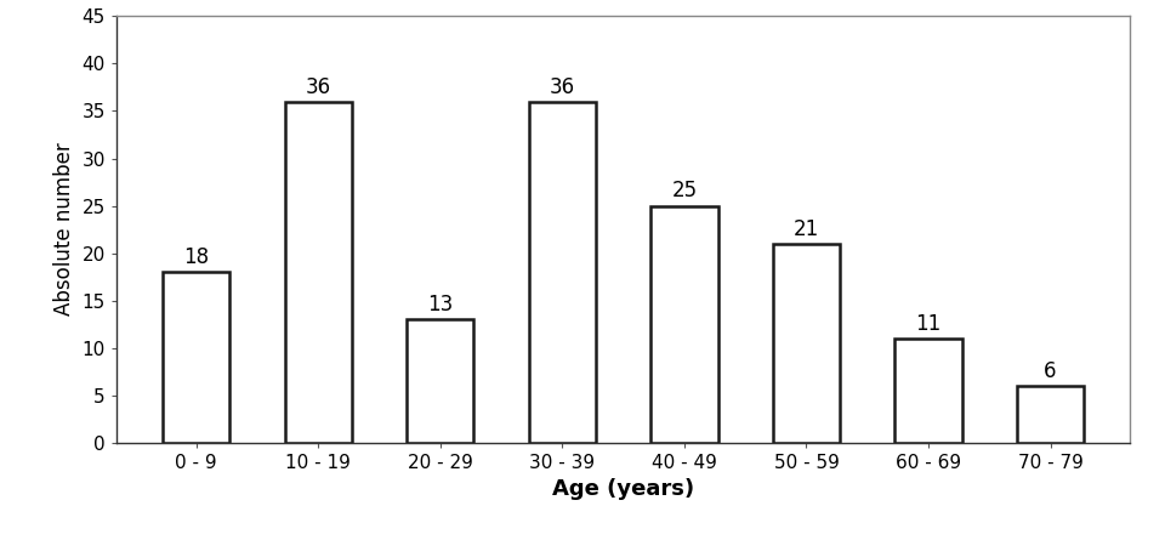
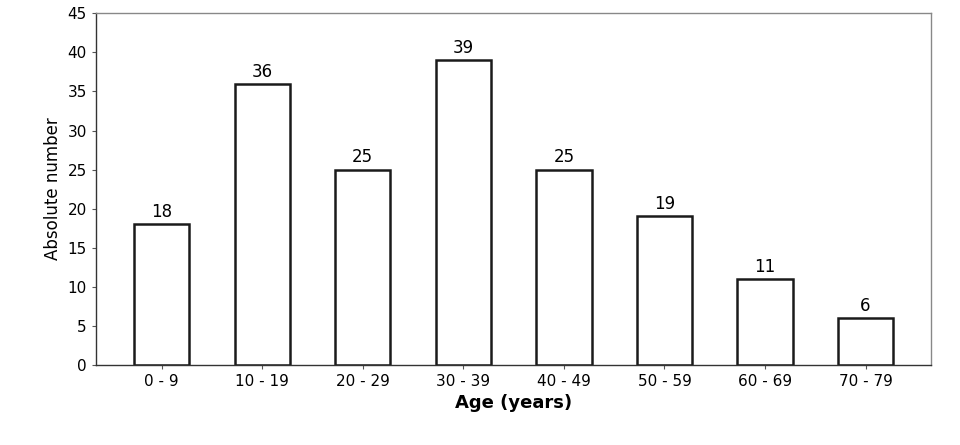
20 - 29: 13 -> 25
30 - 39: 36 -> 39
50 - 59: 21 -> 19
